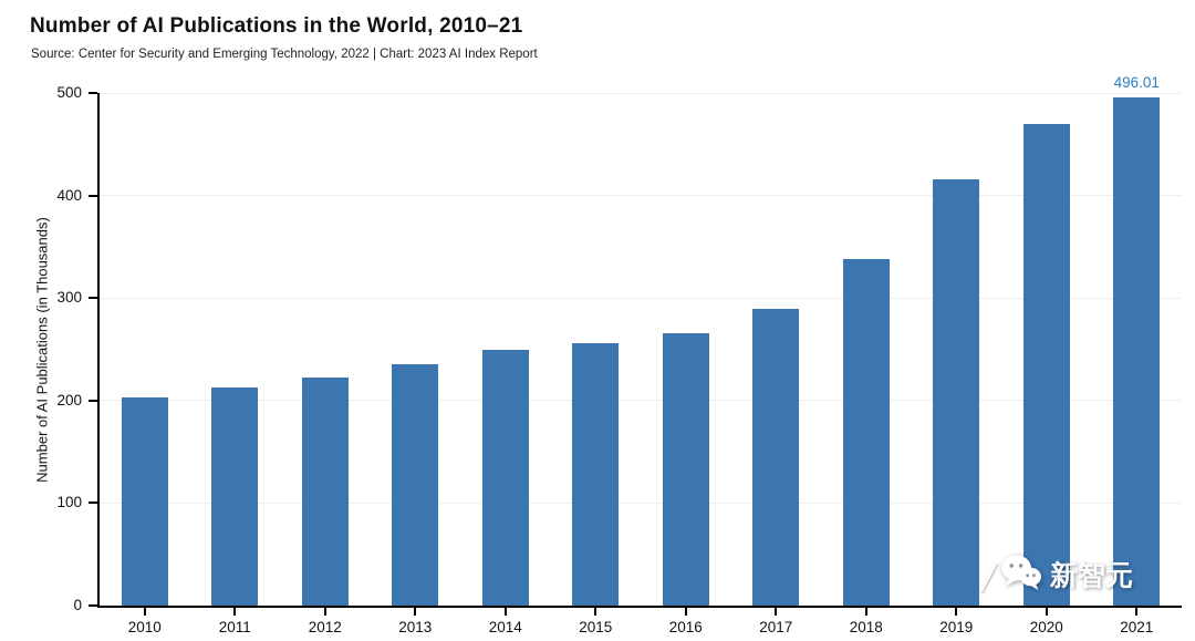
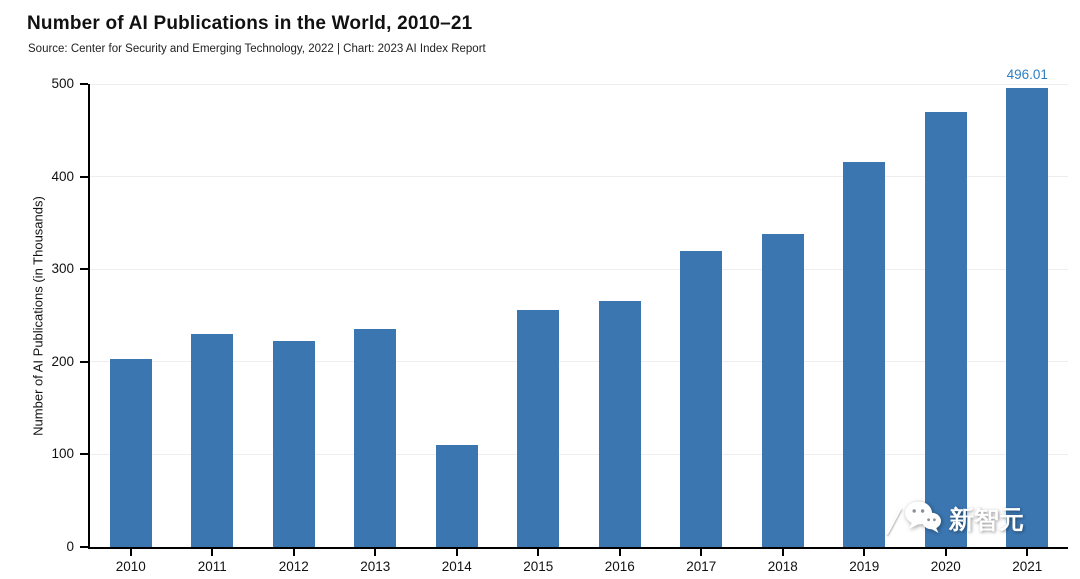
2011: 210 -> 230
2014: 250 -> 110
2017: 290 -> 320
